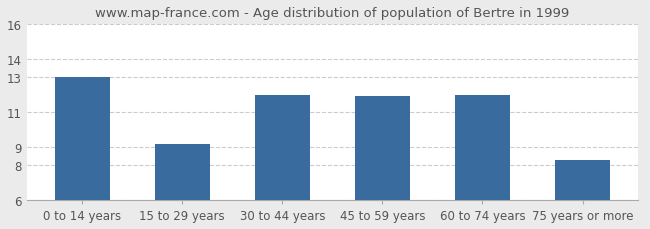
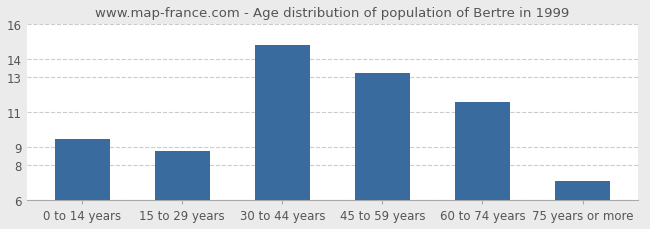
0 to 14 years: 13.0 -> 9.5
15 to 29 years: 9.2 -> 8.8
30 to 44 years: 12.0 -> 14.8
45 to 59 years: 11.9 -> 13.2
60 to 74 years: 12.0 -> 11.6
75 years or more: 8.3 -> 7.1
